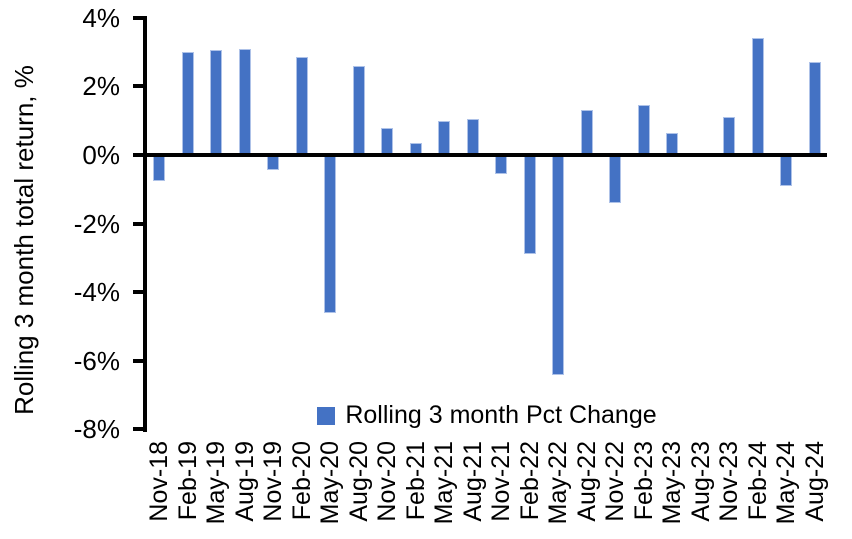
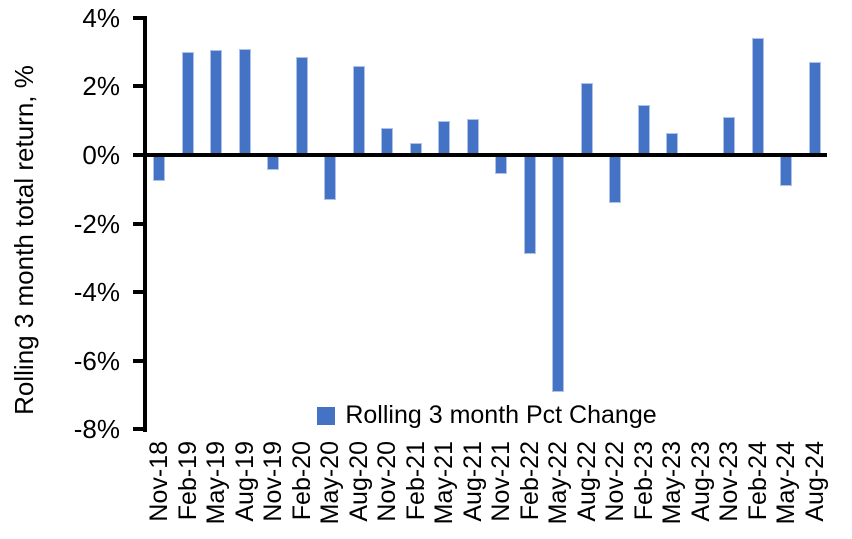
May-20: -4.6% -> -1.3%
May-22: -6.4% -> -6.9%
Aug-22: 1.3% -> 2.1%
